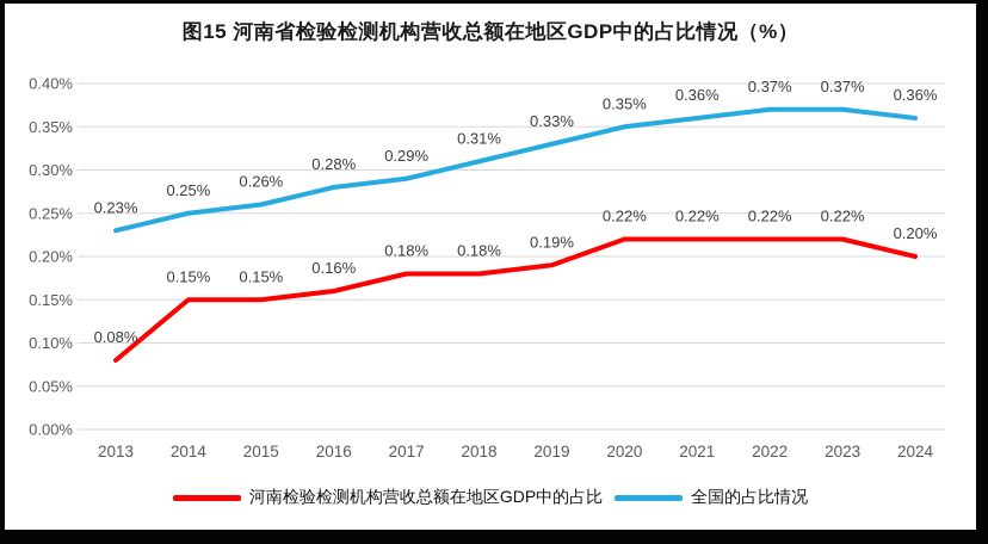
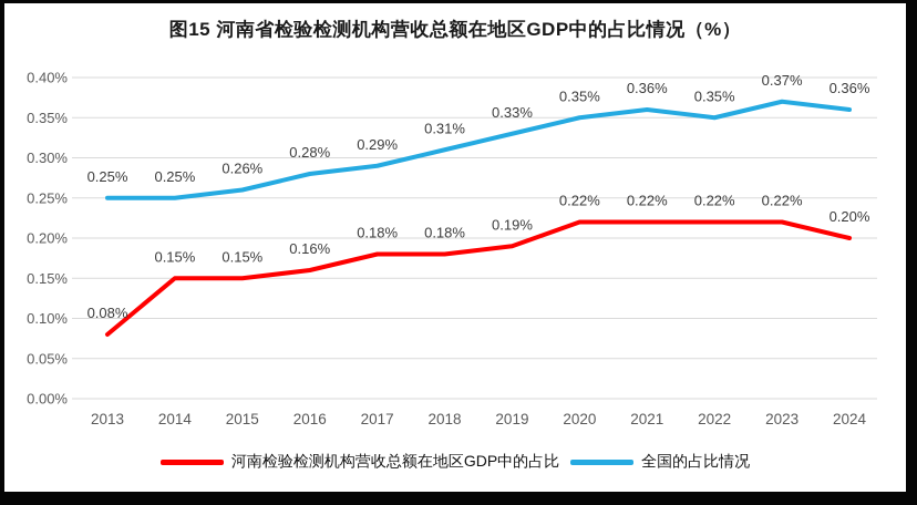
全国的占比情况/2013: 0.23% -> 0.25%
全国的占比情况/2022: 0.37% -> 0.35%
